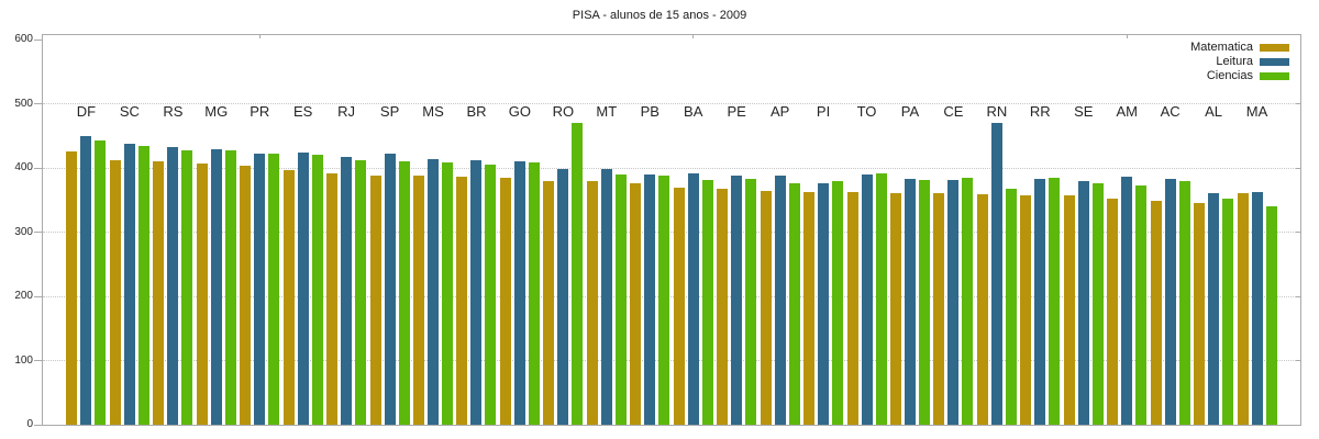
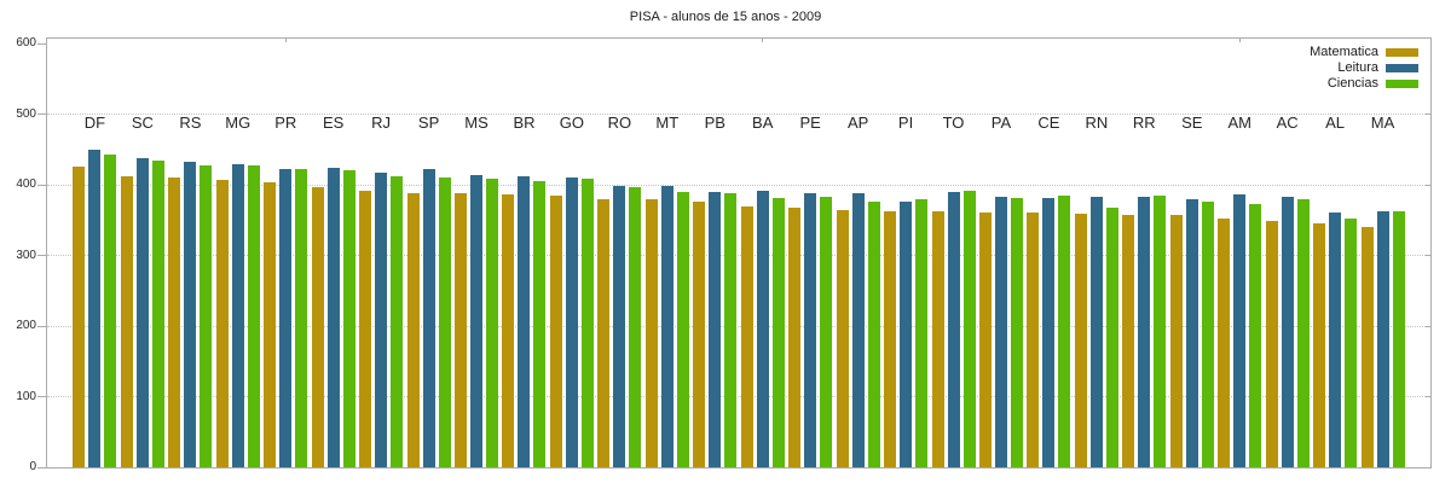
Ciencias/RO: 470 -> 400
Leitura/RN: 470 -> 380
Matematica/MA: 360 -> 340
Ciencias/MA: 340 -> 360
